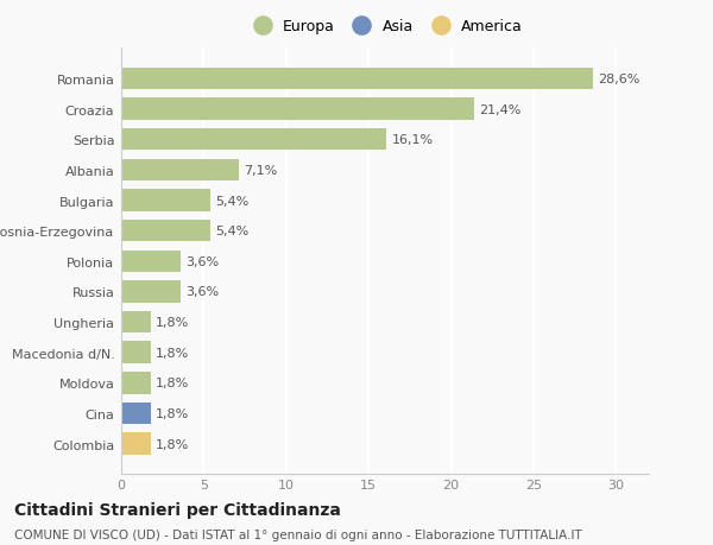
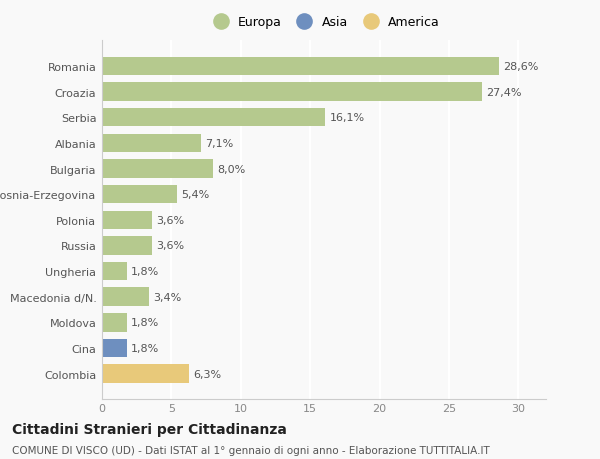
Croazia: 21,4% -> 27,4%
Bulgaria: 5,4% -> 8,0%
Macedonia d/N.: 1,8% -> 3,4%
Colombia: 1,8% -> 6,3%
